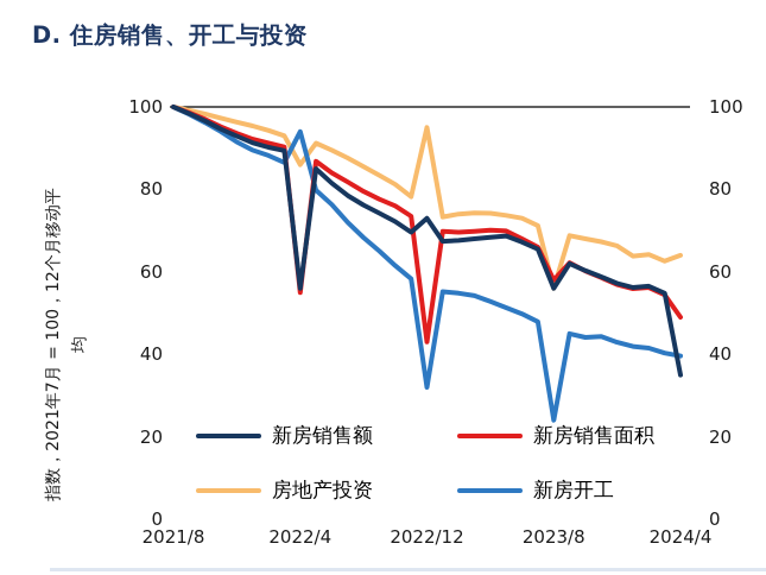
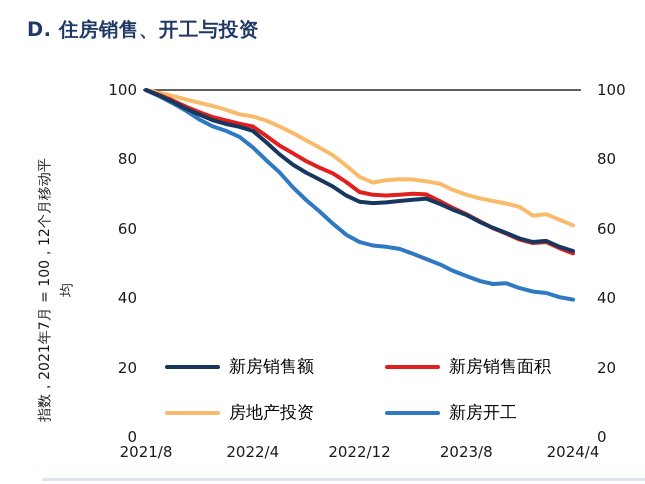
房地产投资/2022/4: 86 -> 92
新房开工/2022/4: 94 -> 84
新房销售面积/2022/4: 55 -> 90
新房销售额/2022/4: 56 -> 88
房地产投资/2022/12: 95 -> 75
新房开工/2022/12: 32 -> 56
新房销售面积/2022/12: 43 -> 71
新房销售额/2022/12: 73 -> 68
房地产投资/2023/8: 56 -> 70
新房开工/2023/8: 24 -> 46
新房销售面积/2023/8: 58 -> 64
新房销售额/2023/8: 56 -> 64
房地产投资/2024/4: 64 -> 61
新房销售面积/2024/4: 49 -> 53
新房销售额/2024/4: 35 -> 54
